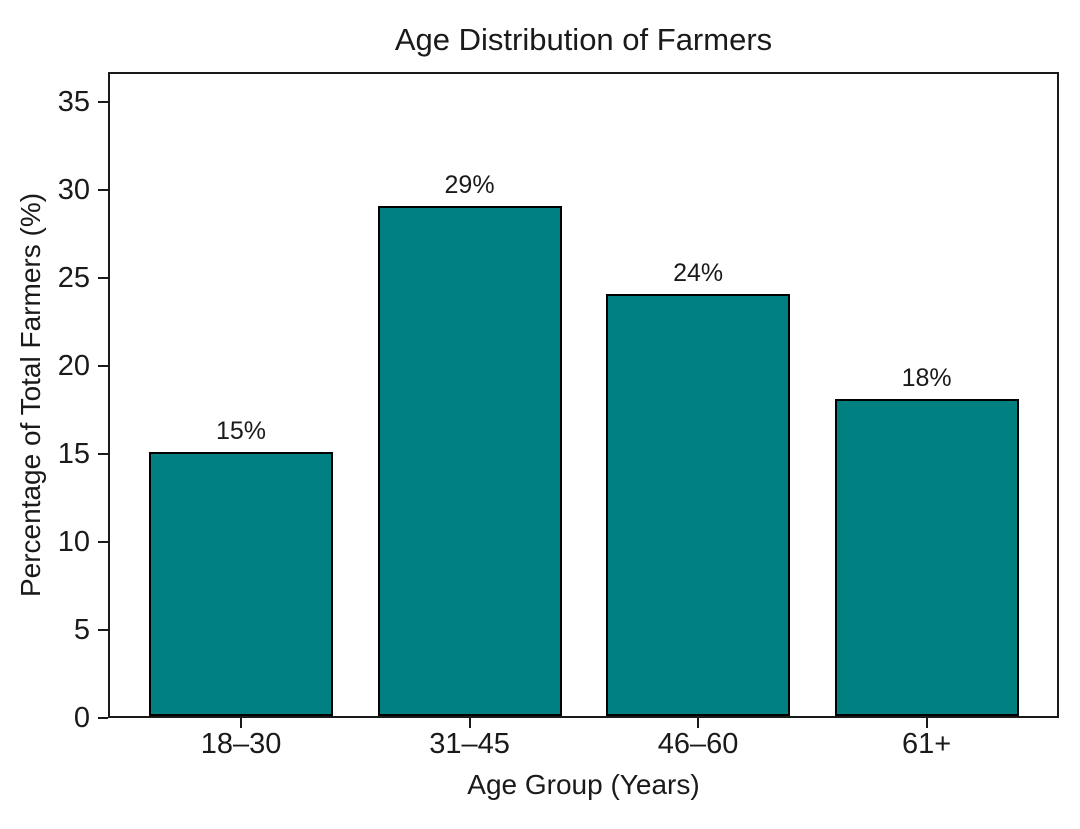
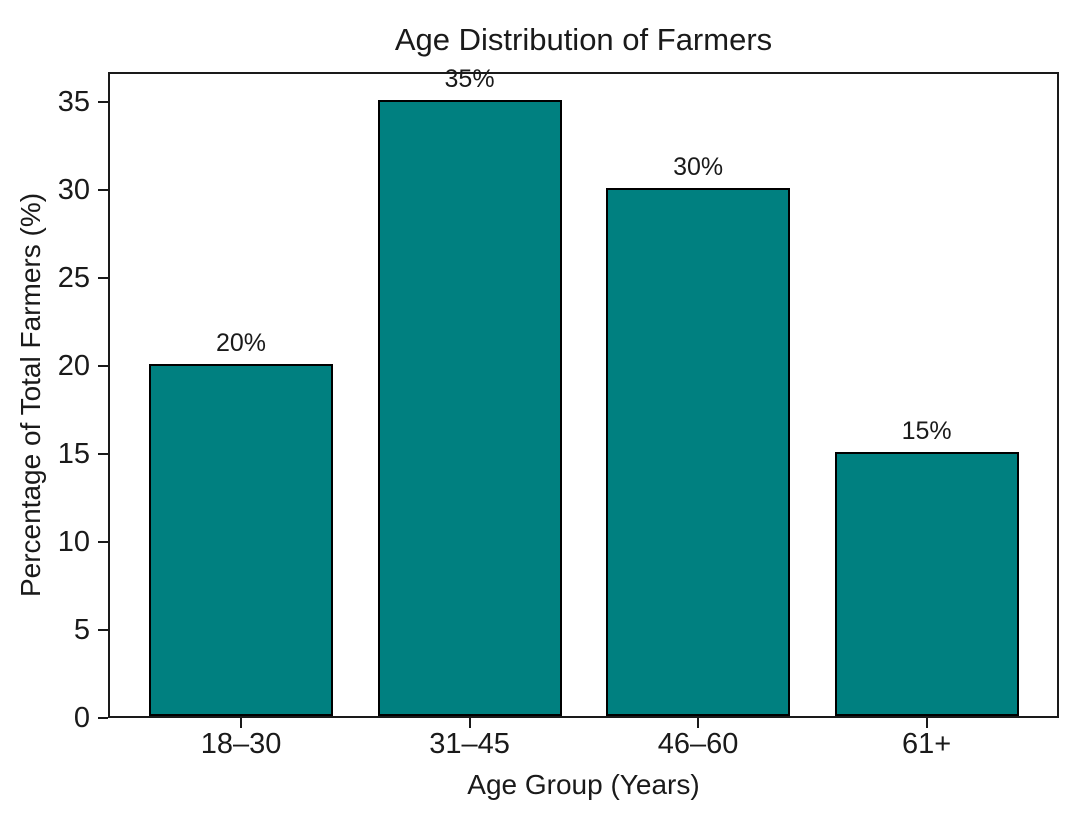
18–30: 15% -> 20%
31–45: 29% -> 35%
46–60: 24% -> 30%
61+: 18% -> 15%
